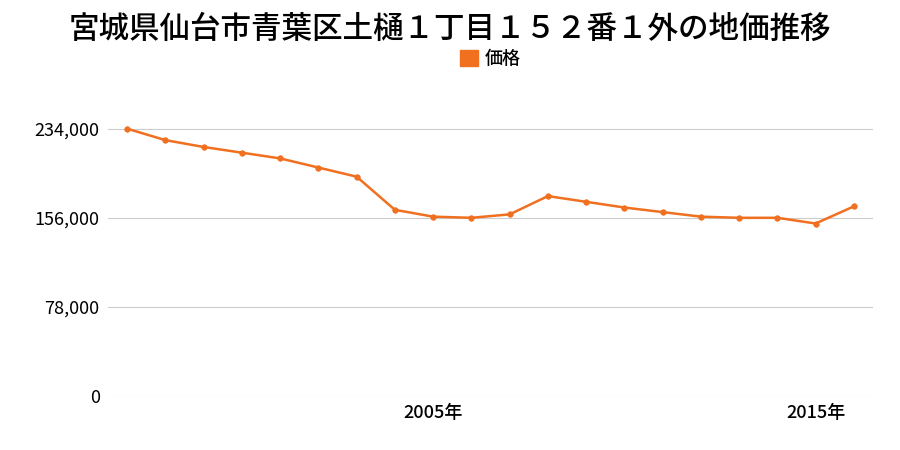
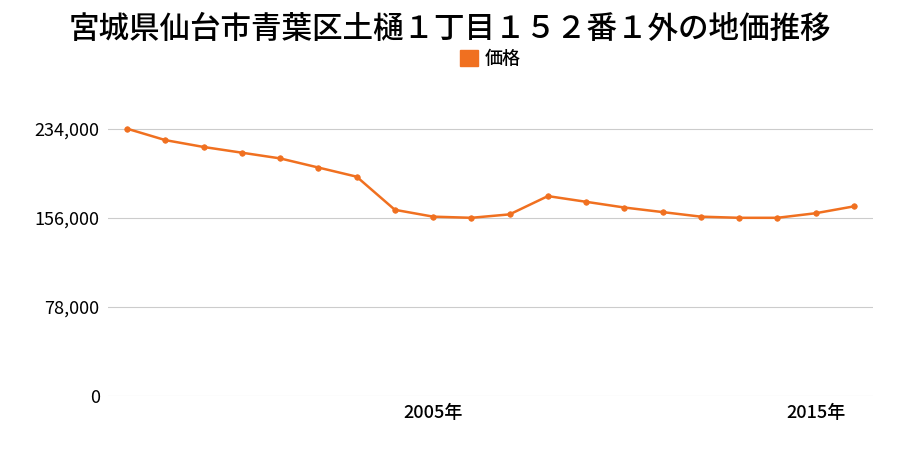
2015年: 151,000 -> 160,000
